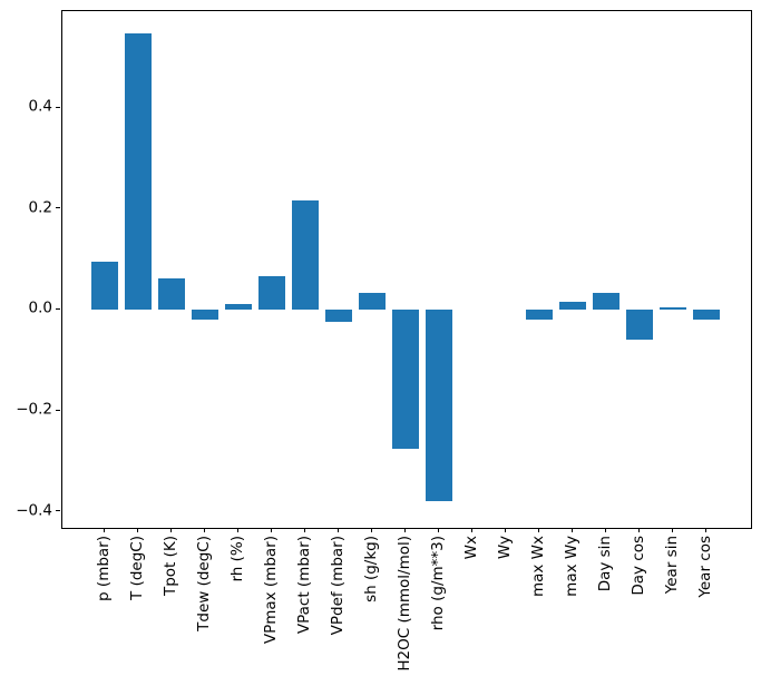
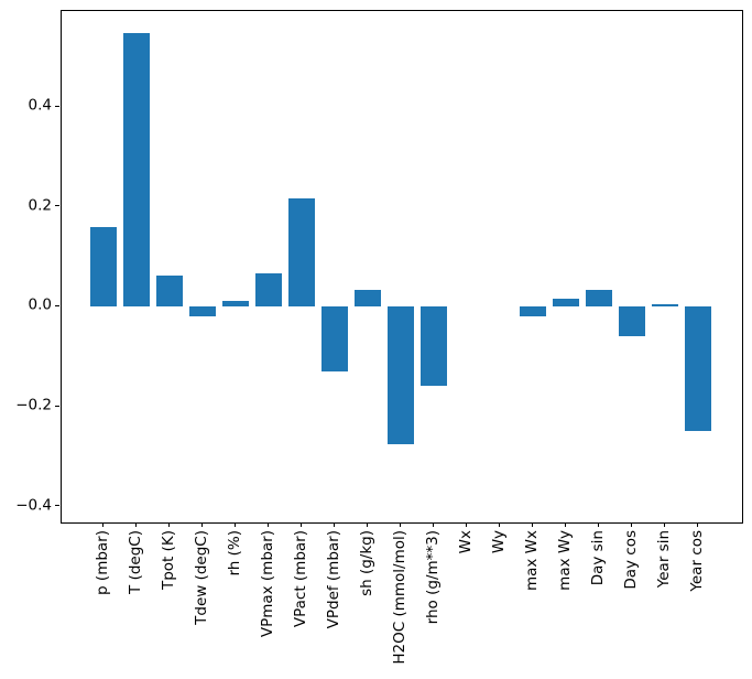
p (mbar): 0.10 -> 0.16
VPdef (mbar): -0.02 -> -0.13
rho (g/m**3): -0.38 -> -0.16
Year cos: -0.02 -> -0.25
